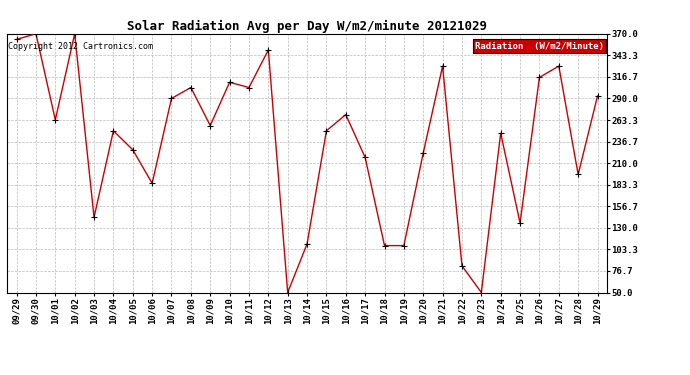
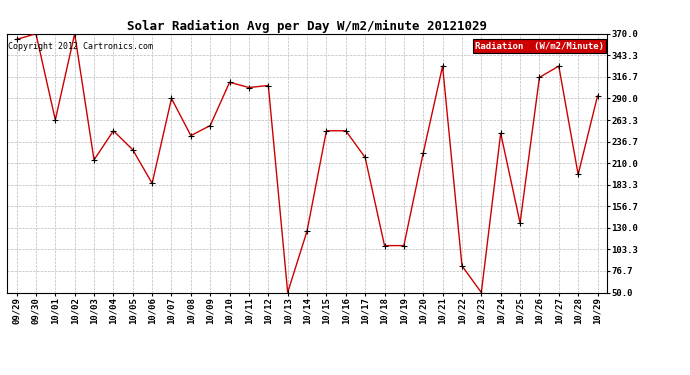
10/03: 143 -> 214
10/08: 304 -> 244
10/12: 350 -> 306
10/14: 110 -> 126
10/16: 270 -> 250
